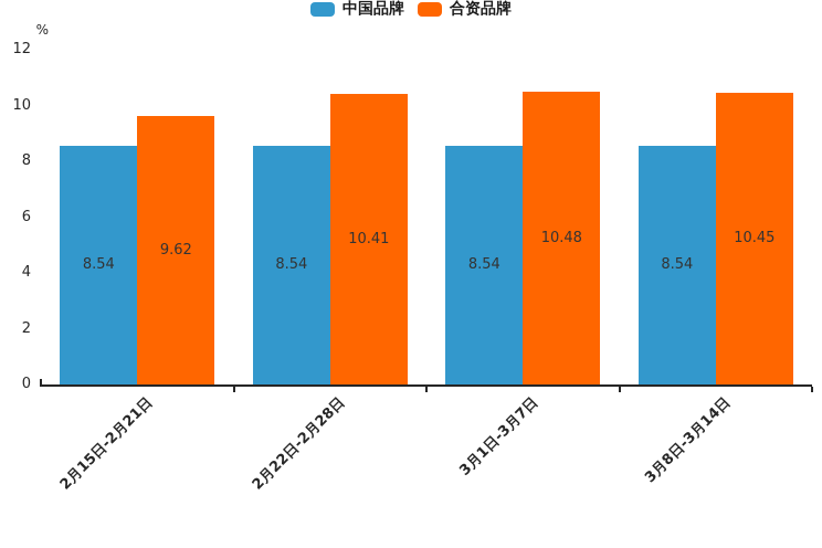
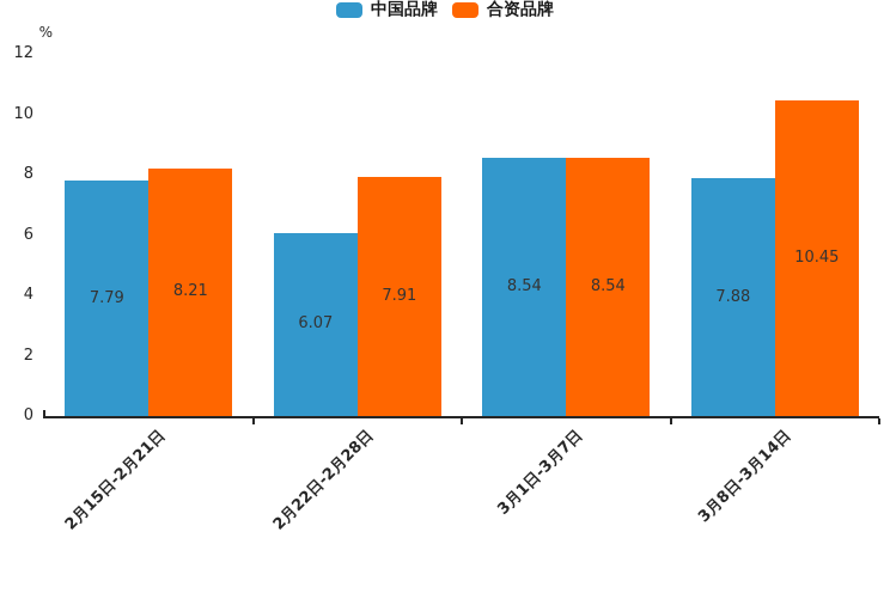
中国品牌/2月15日-2月21日: 8.54 -> 7.79
合资品牌/2月15日-2月21日: 9.62 -> 8.21
中国品牌/2月22日-2月28日: 8.54 -> 6.07
合资品牌/2月22日-2月28日: 10.41 -> 7.91
合资品牌/3月1日-3月7日: 10.48 -> 8.54
中国品牌/3月8日-3月14日: 8.54 -> 7.88
